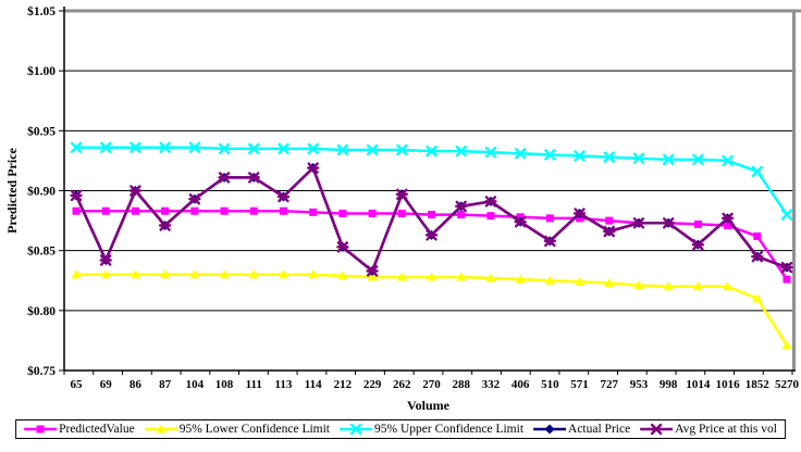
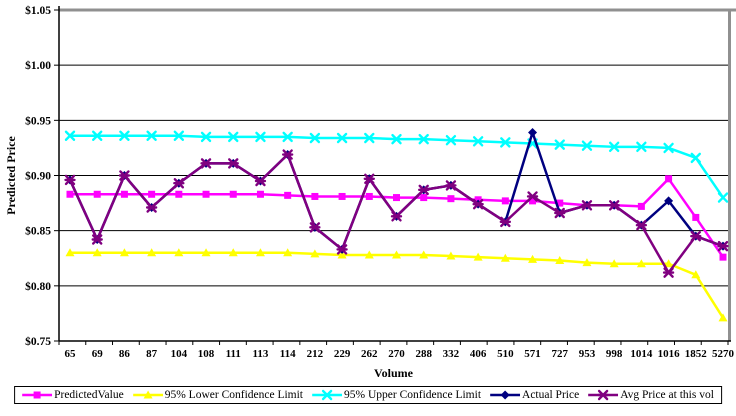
Actual Price/571: $0.881 -> $0.939
PredictedValue/1016: $0.871 -> $0.897
Avg Price at this vol/1016: $0.877 -> $0.812
